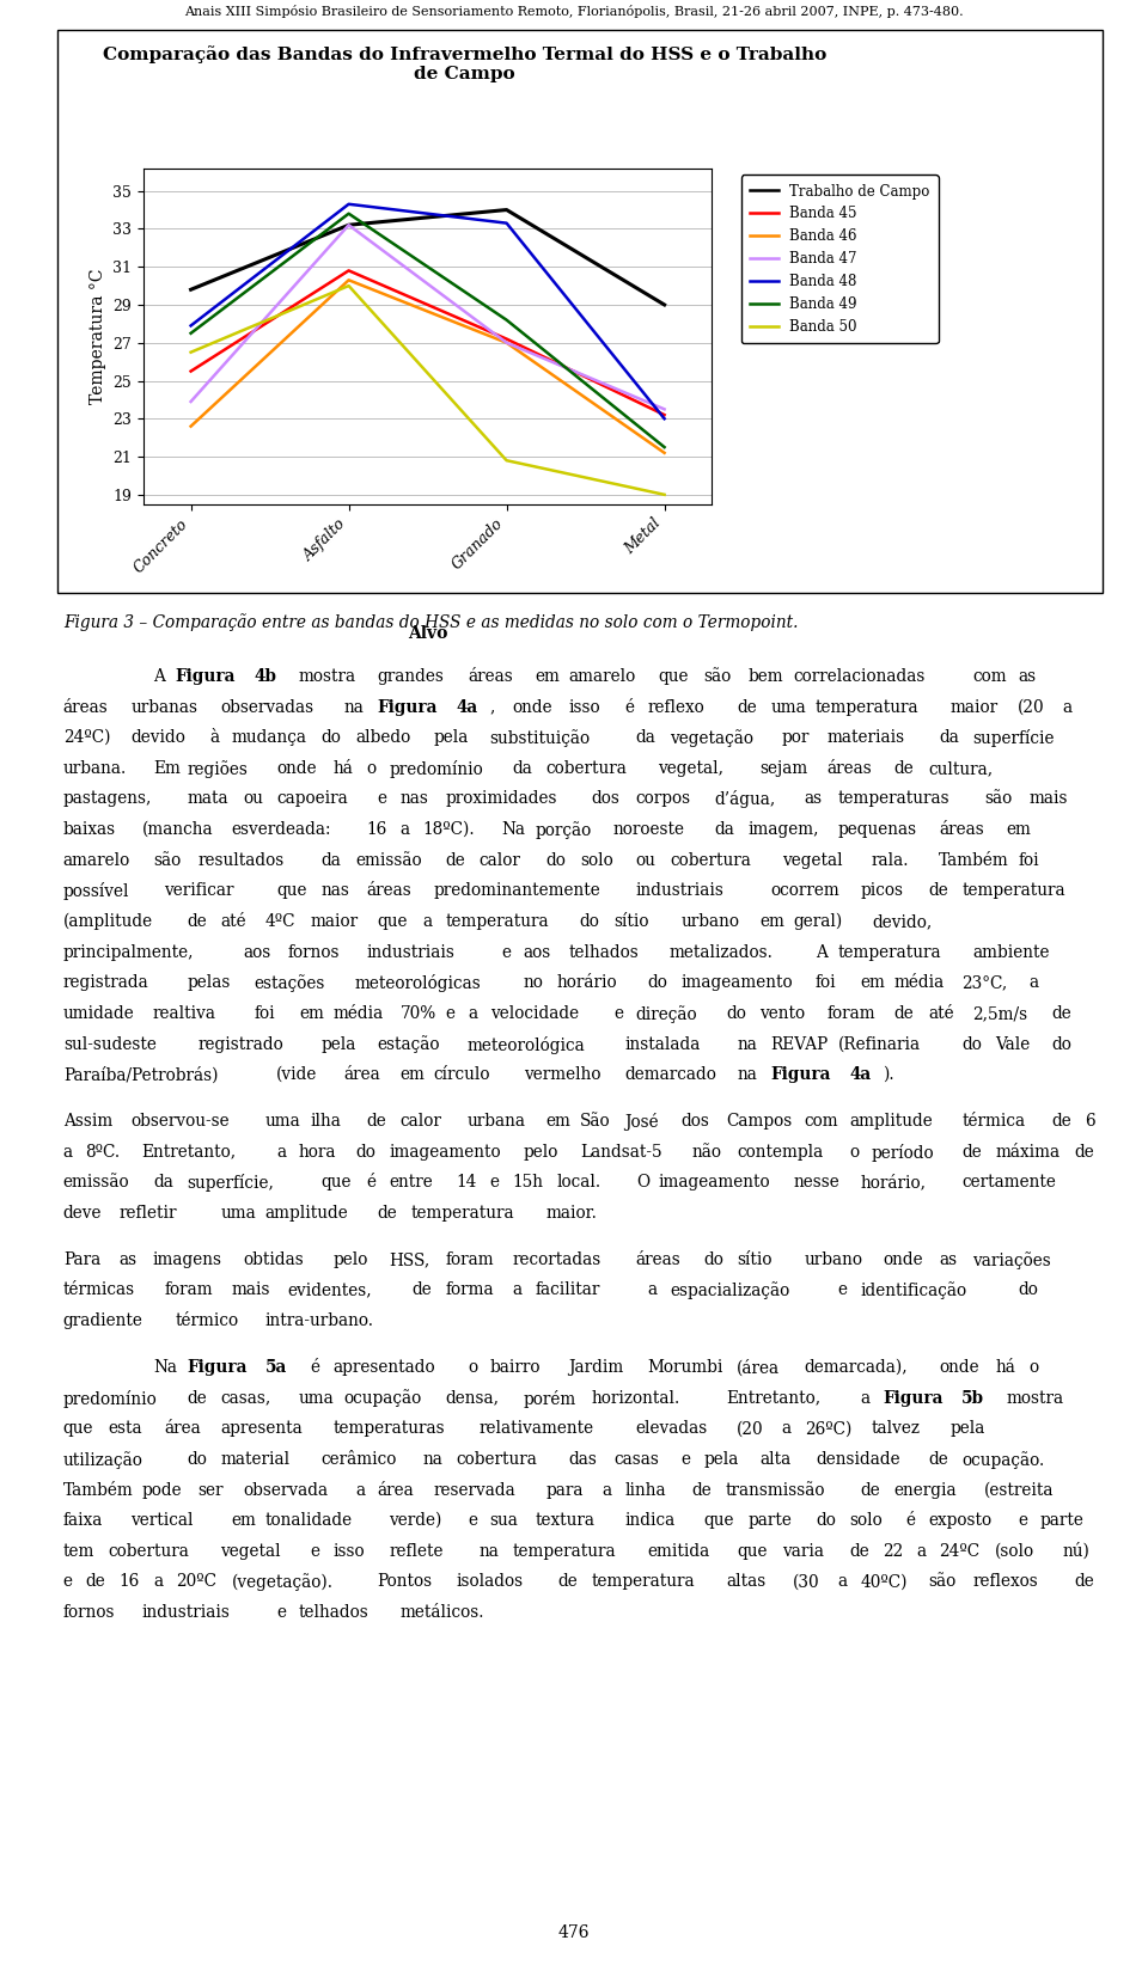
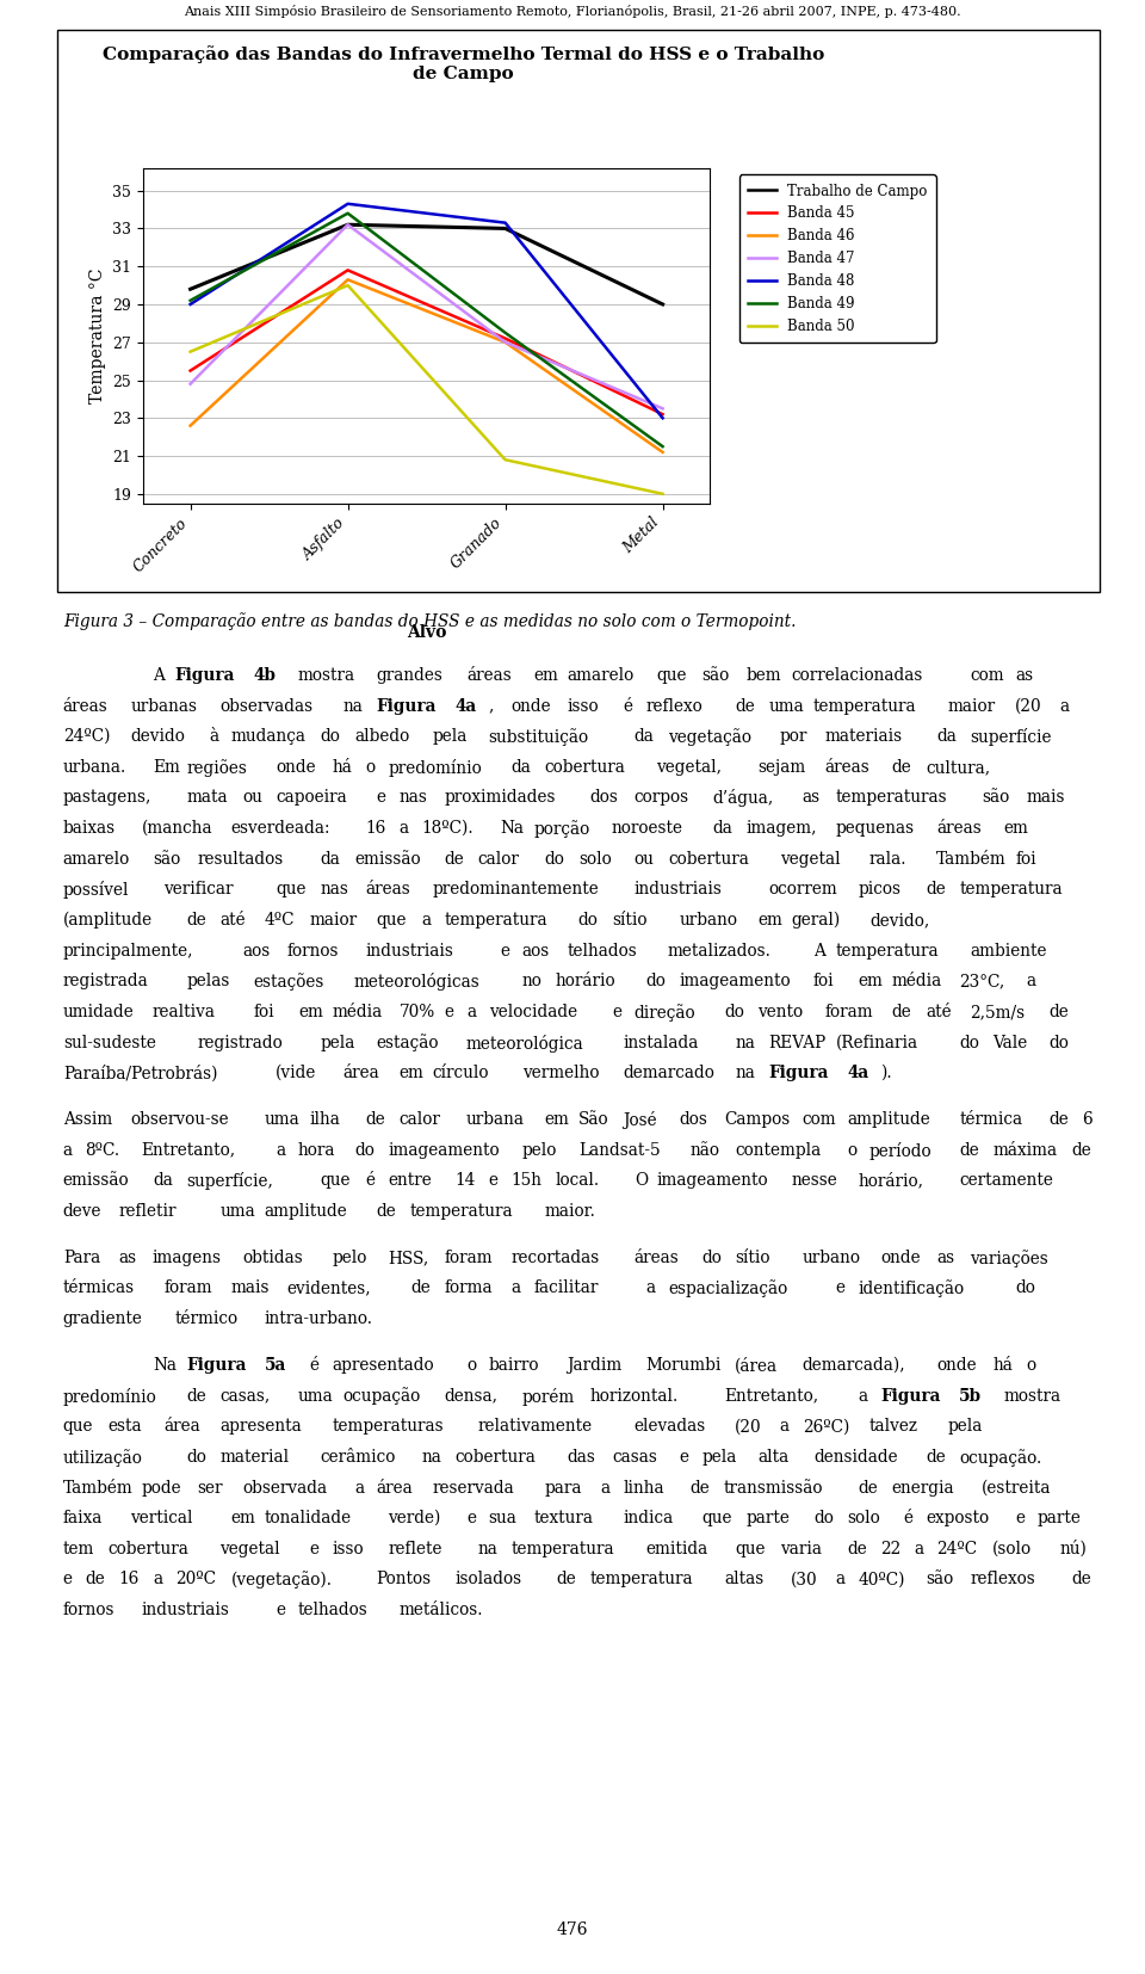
Banda 47/Concreto: 23.9 -> 24.8
Banda 48/Concreto: 27.9 -> 29.0
Banda 49/Concreto: 27.5 -> 29.2
Trabalho de Campo/Granado: 34.0 -> 33.0
Banda 49/Granado: 28.2 -> 27.5
